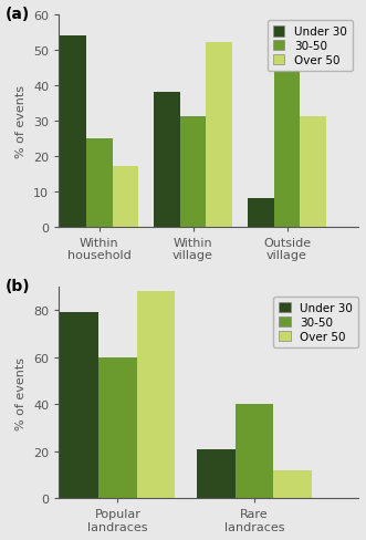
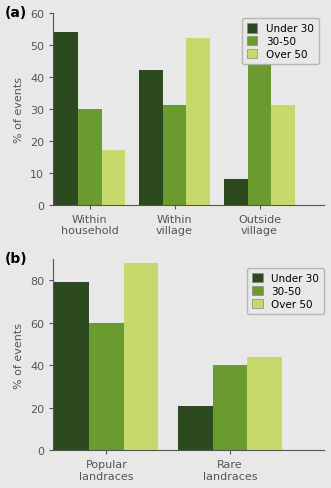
30-50/Within household: 25 -> 30
Under 30/Within village: 38 -> 42
Over 50/Rare landraces: 12 -> 44
